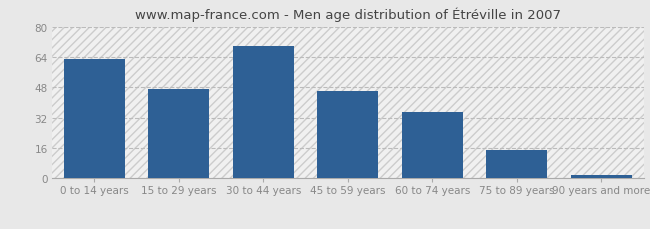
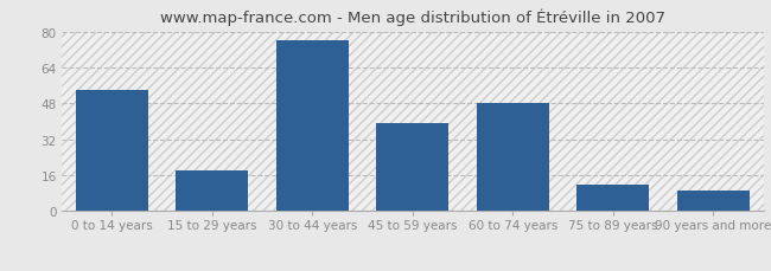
0 to 14 years: 63 -> 54
15 to 29 years: 47 -> 18
30 to 44 years: 70 -> 76
45 to 59 years: 46 -> 39
60 to 74 years: 35 -> 48
75 to 89 years: 15 -> 12
90 years and more: 2 -> 9
